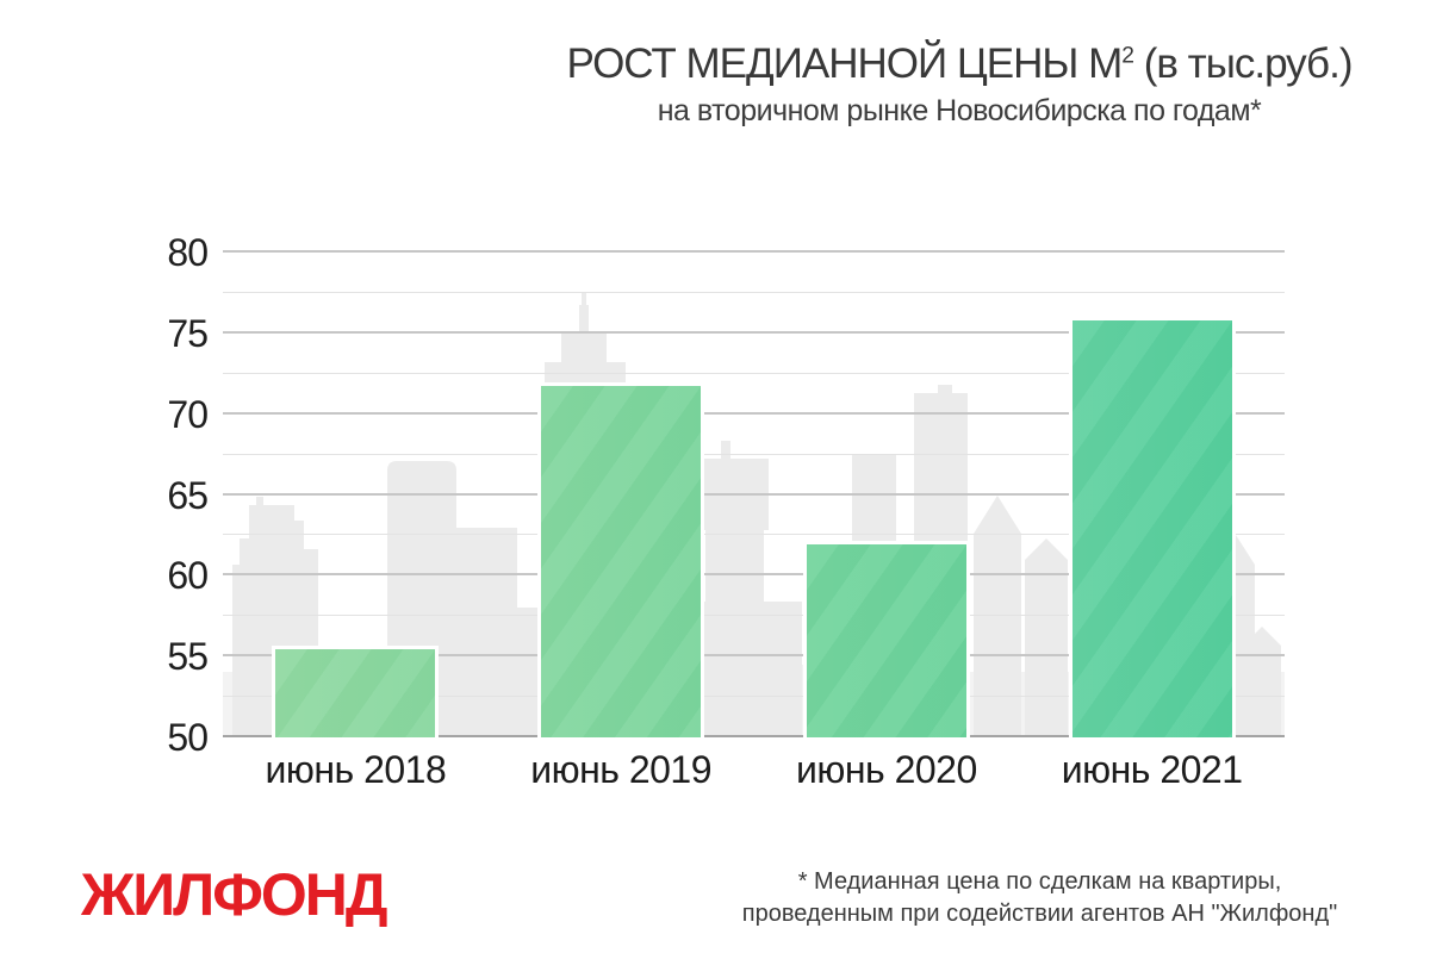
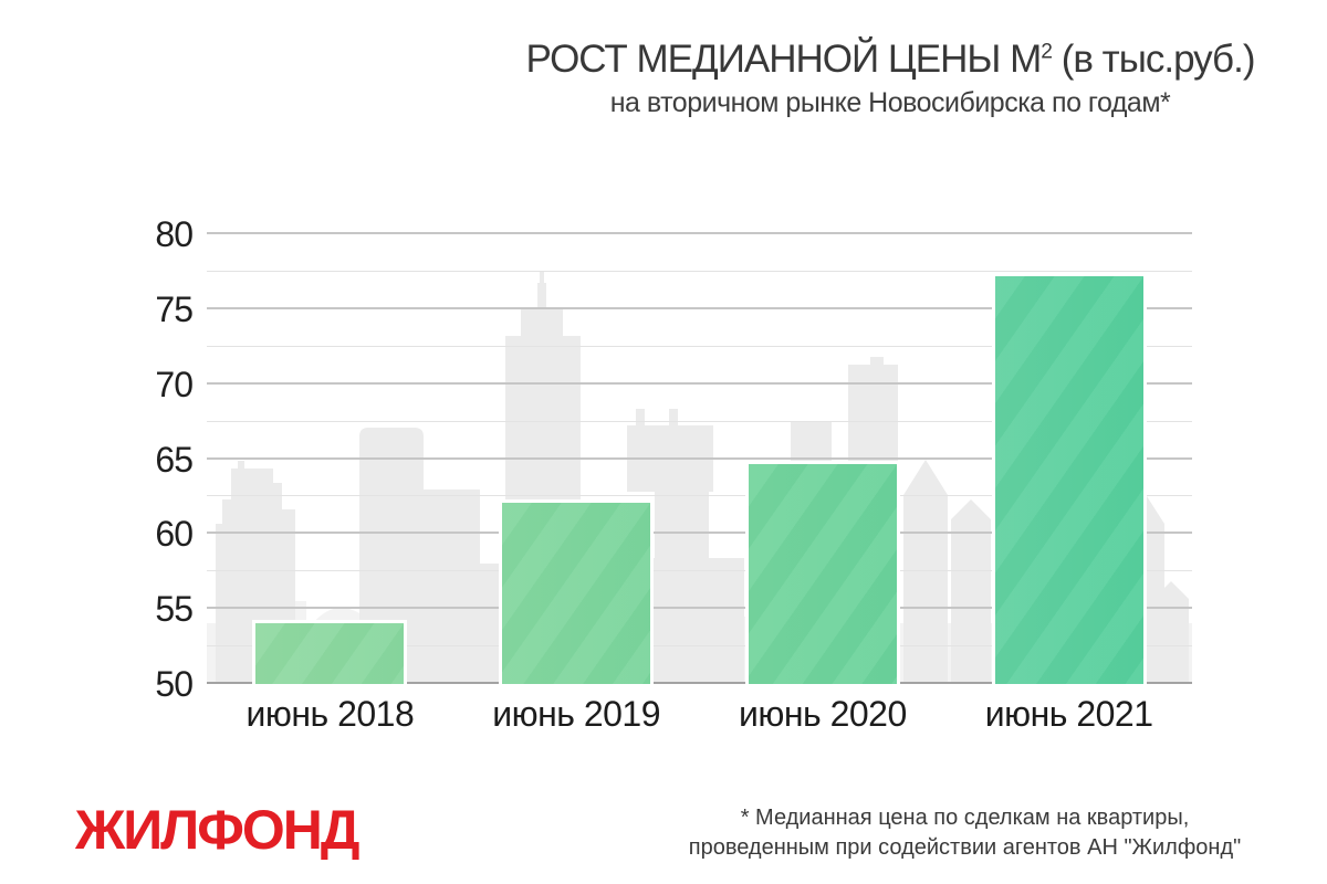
июнь 2018: 55.7 -> 54.3
июнь 2019: 72.0 -> 62.3
июнь 2020: 62.2 -> 64.9
июнь 2021: 76.0 -> 77.4
